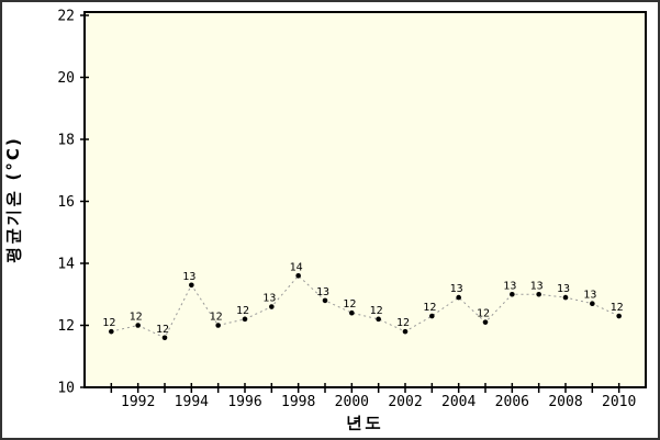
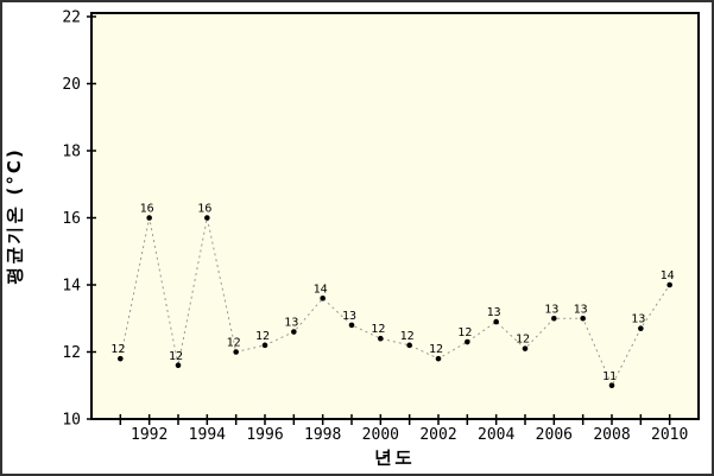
1992: 12 -> 16
1994: 13 -> 16
2008: 13 -> 11
2010: 12 -> 14
